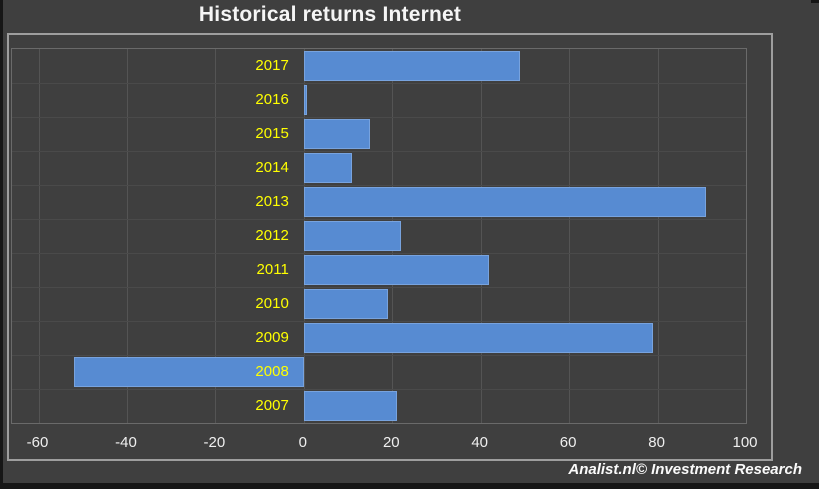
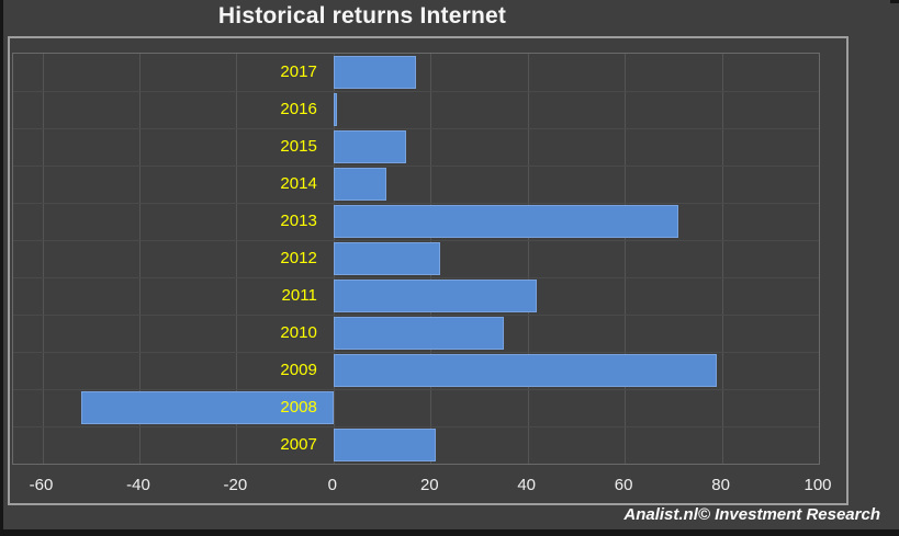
2017: 49 -> 17
2013: 91 -> 71
2010: 19 -> 35
